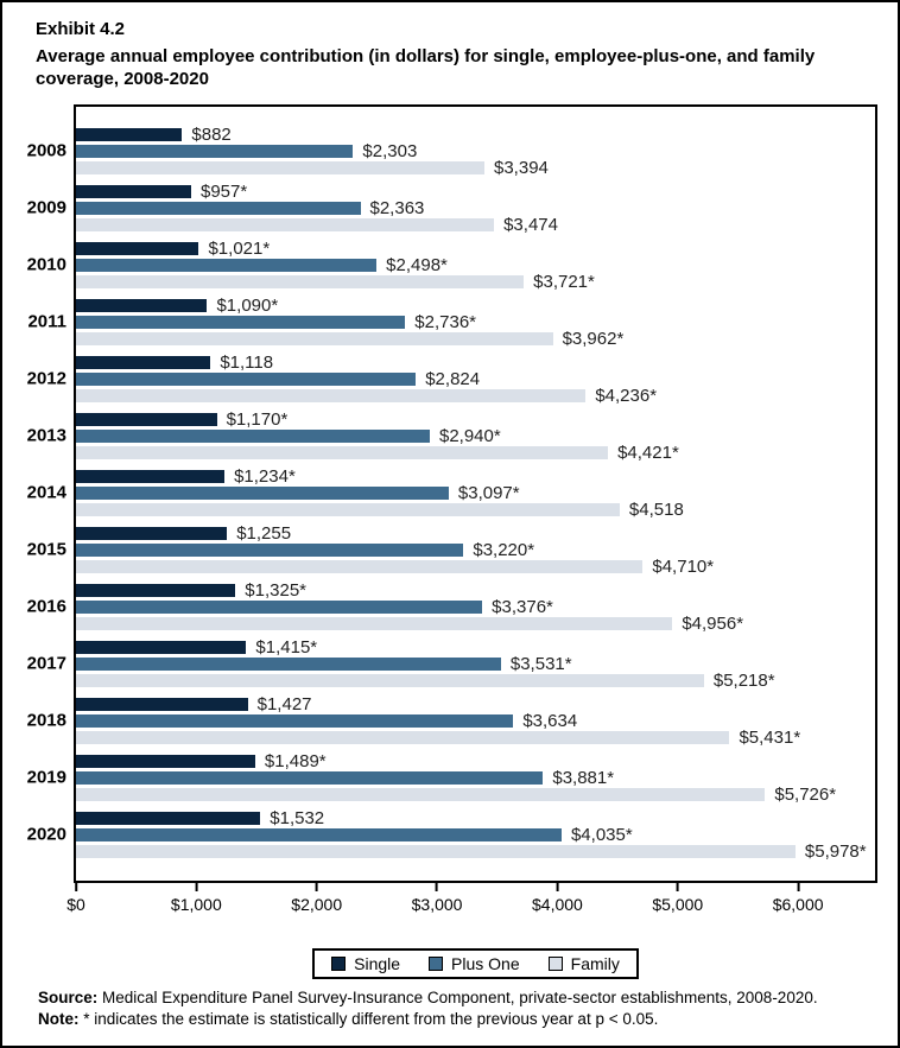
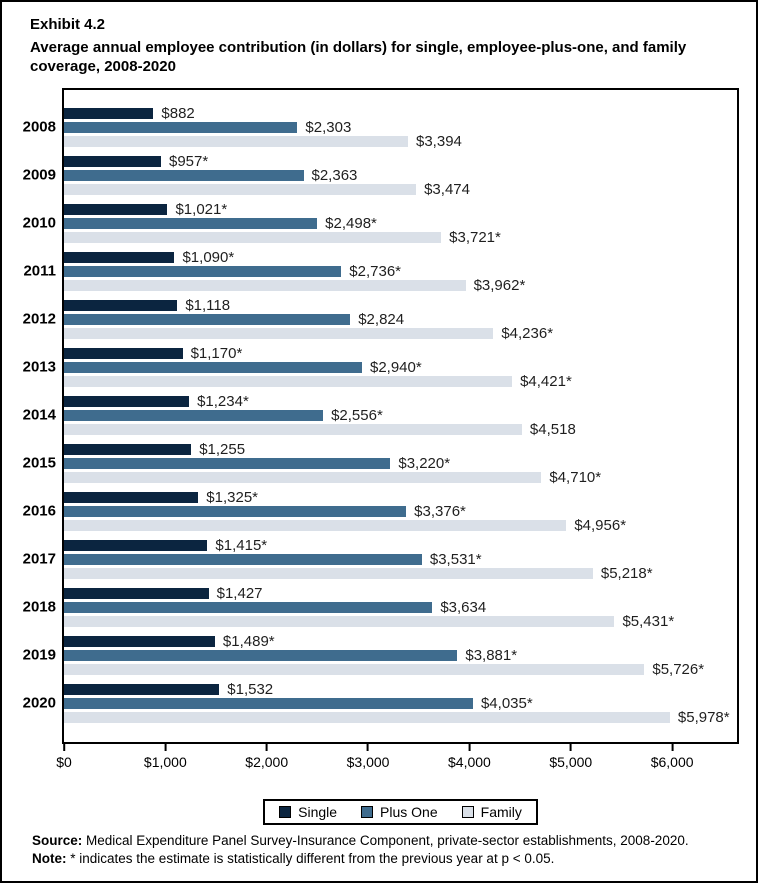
Plus One/2014: 3,097 -> 2,556
